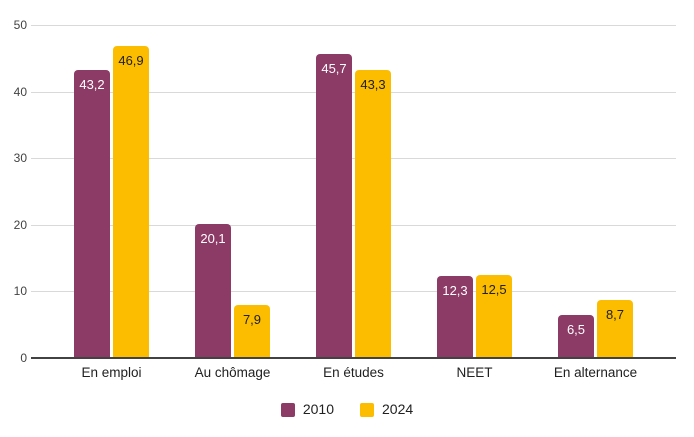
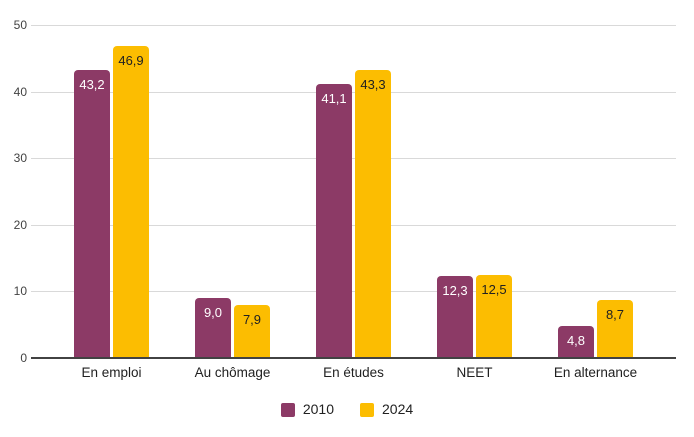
2010/Au chômage: 20,1 -> 9,0
2010/En études: 45,7 -> 41,1
2010/En alternance: 6,5 -> 4,8
